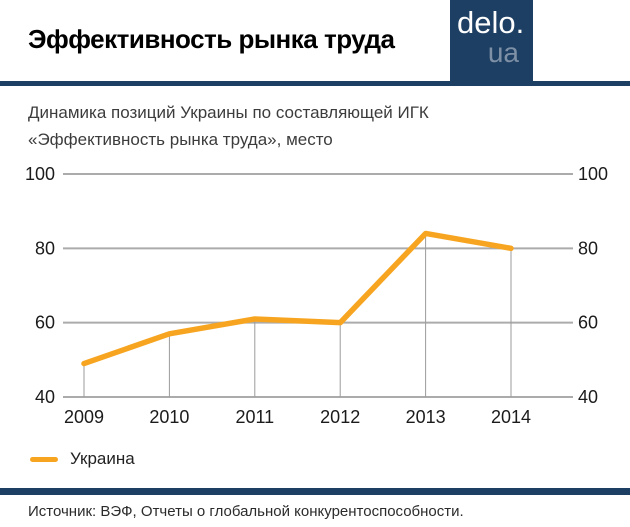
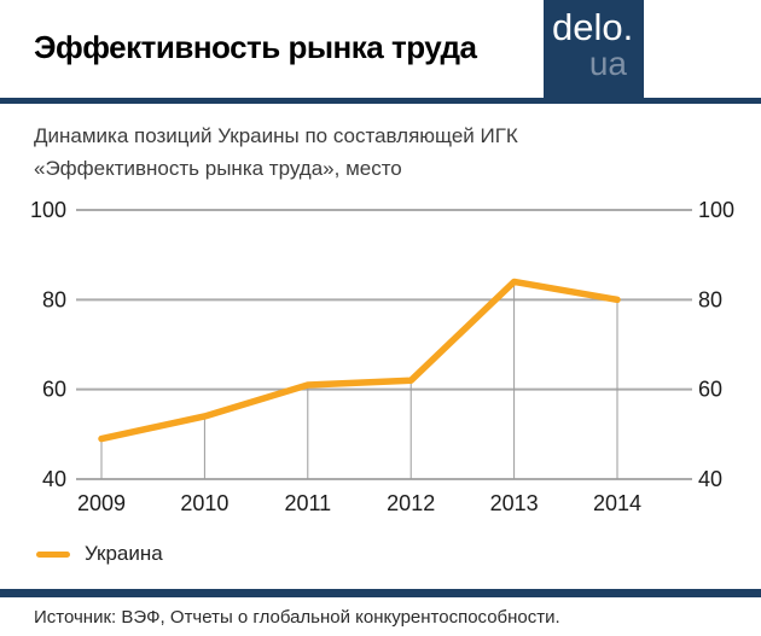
2010: 57 -> 54
2012: 60 -> 62
